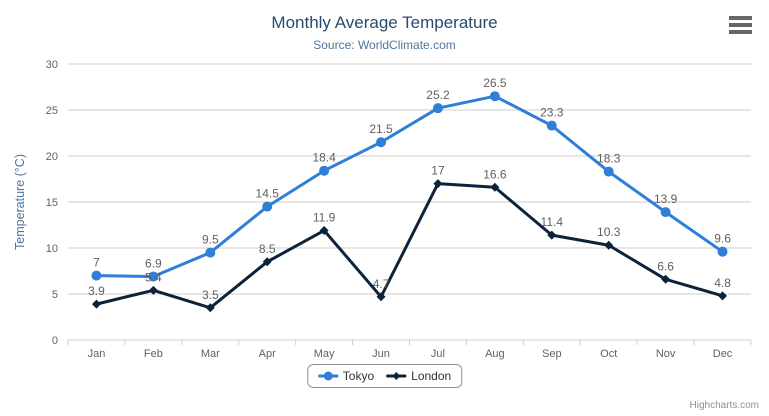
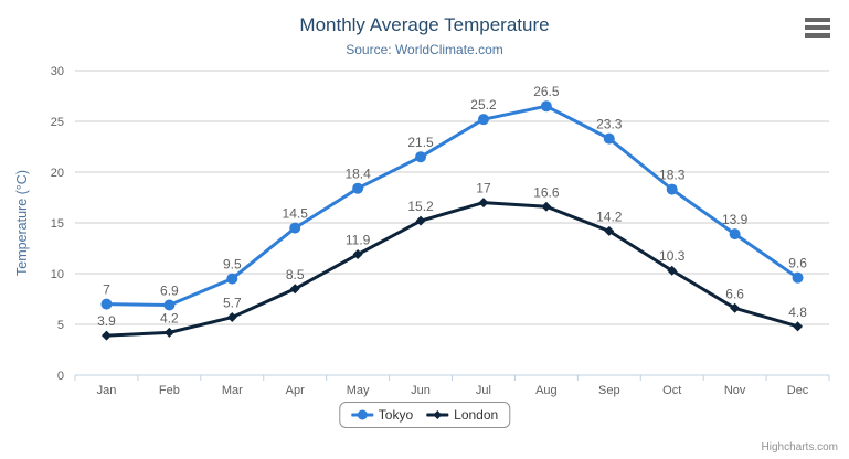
London/Feb: 5.4 -> 4.2
London/Mar: 3.5 -> 5.7
London/Jun: 4.7 -> 15.2
London/Sep: 11.4 -> 14.2
